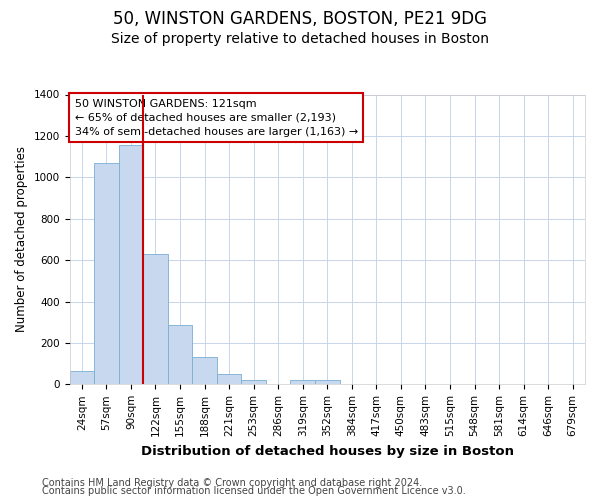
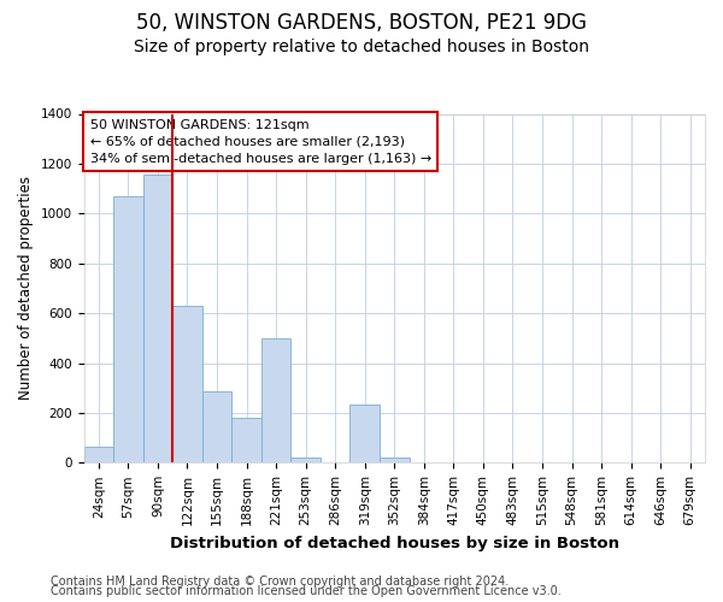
188sqm: 130 -> 180
221sqm: 48 -> 500
319sqm: 22 -> 235
